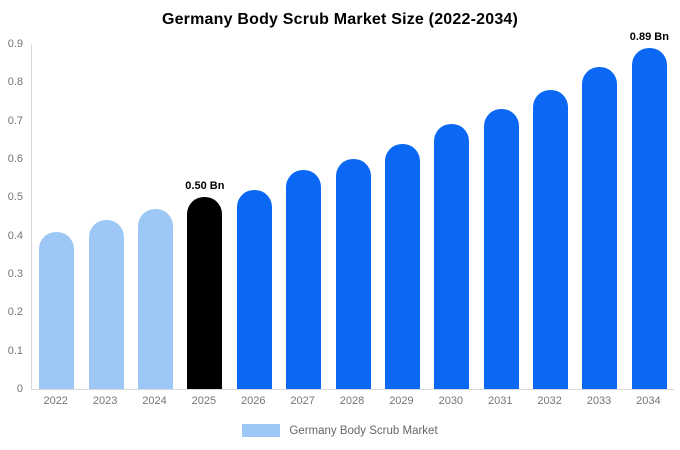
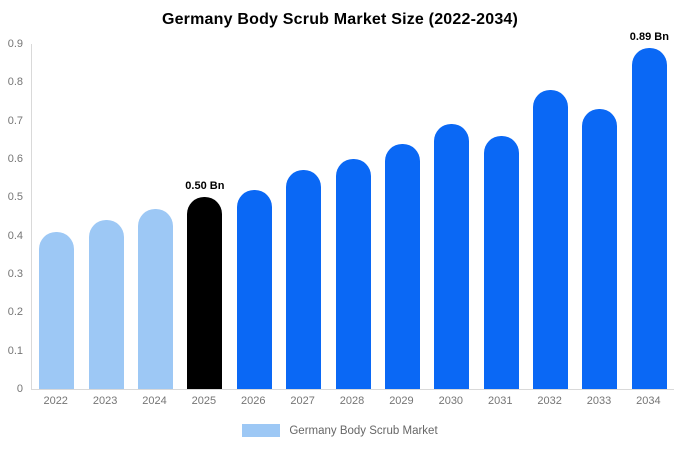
2031: 0.73 -> 0.66
2033: 0.84 -> 0.73
